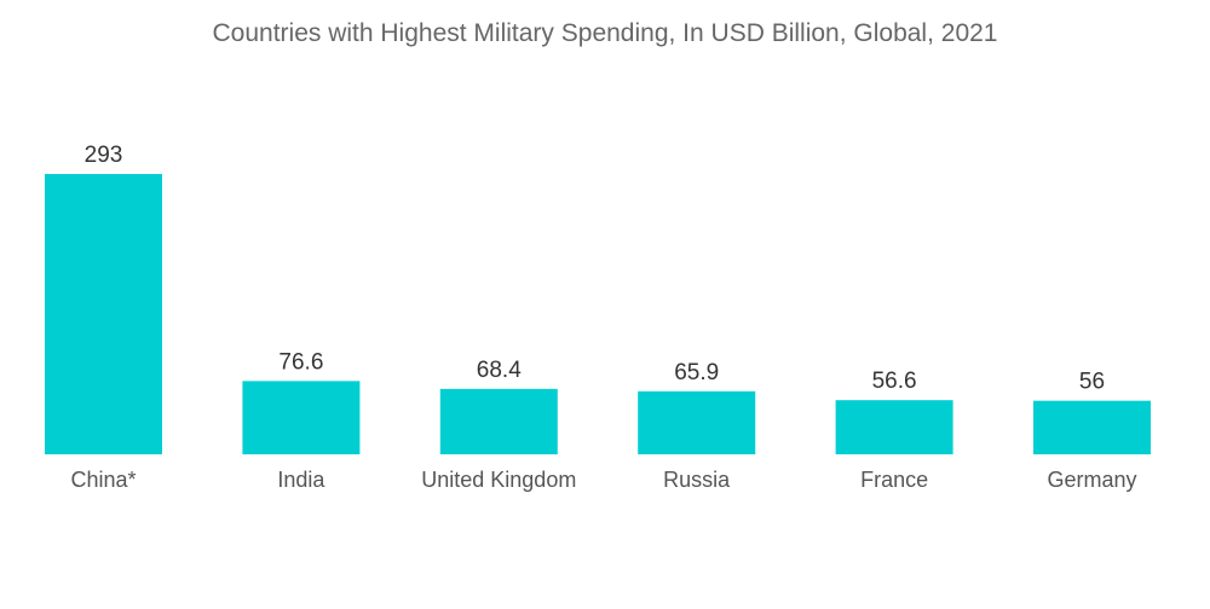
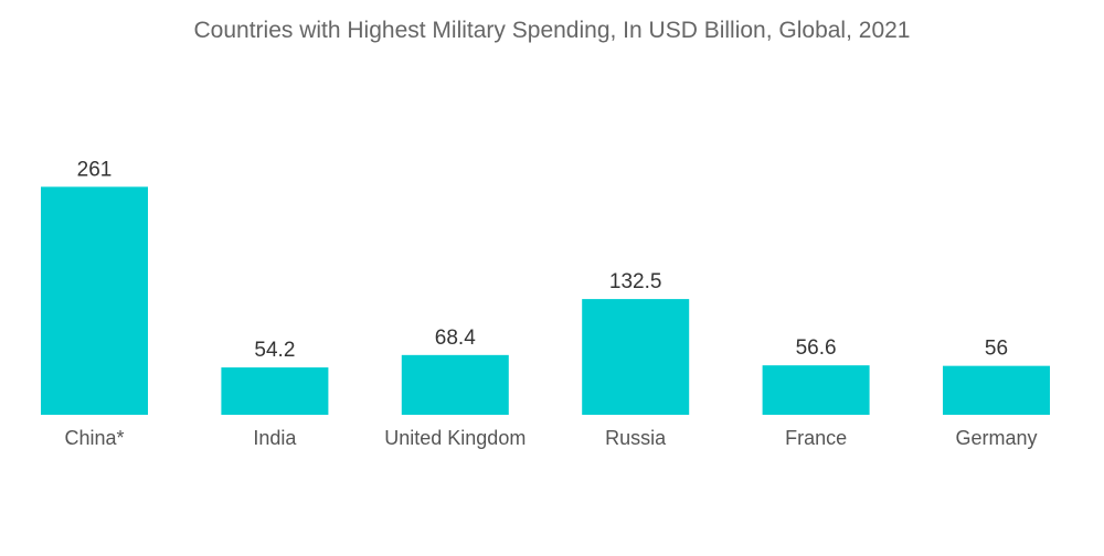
China*: 293 -> 261
India: 76.6 -> 54.2
Russia: 65.9 -> 132.5
